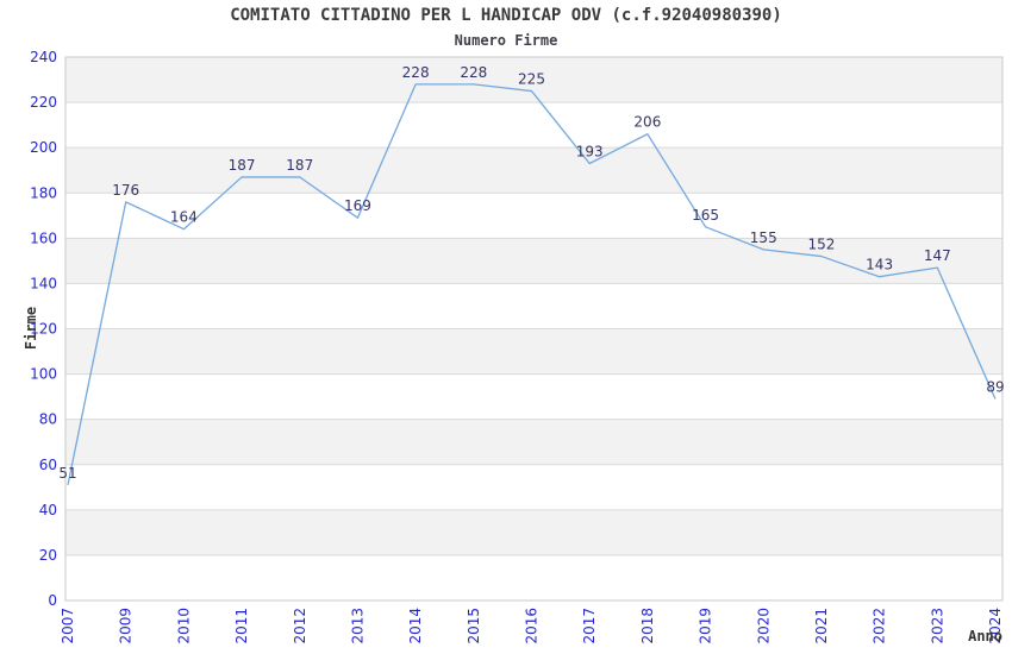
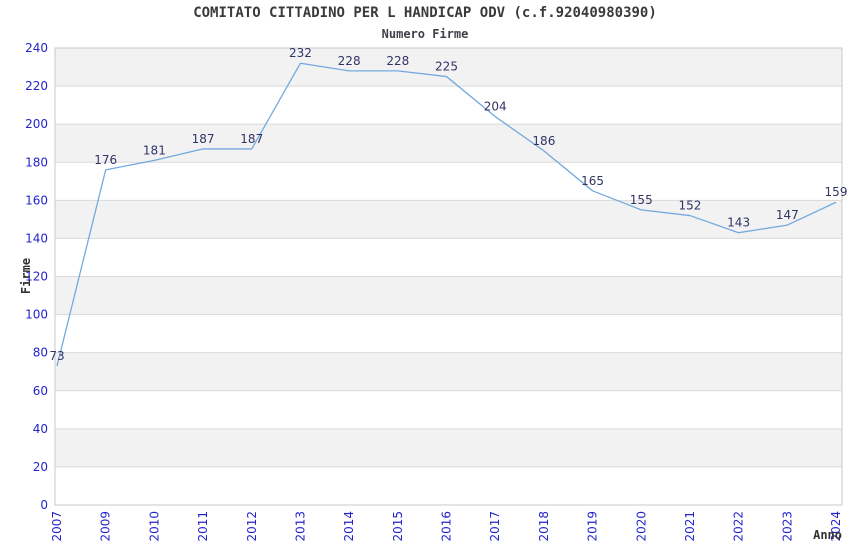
2007: 51 -> 73
2010: 164 -> 181
2013: 169 -> 232
2017: 193 -> 204
2018: 206 -> 186
2024: 89 -> 159
